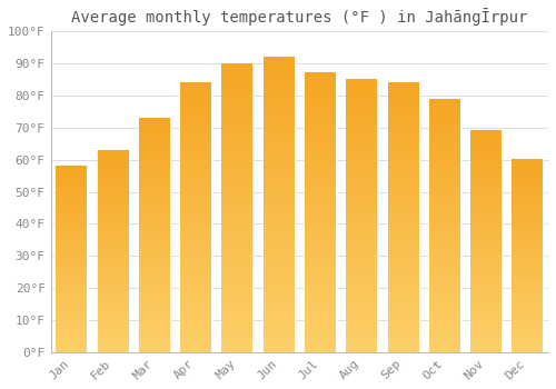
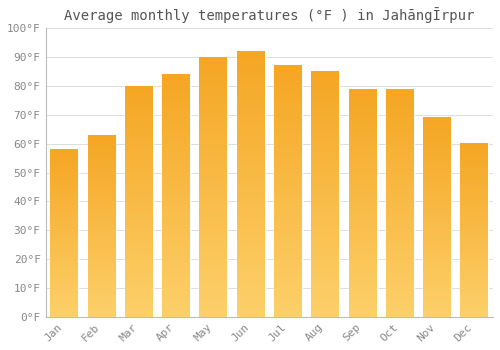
Mar: 73°F -> 80°F
Sep: 84°F -> 79°F
